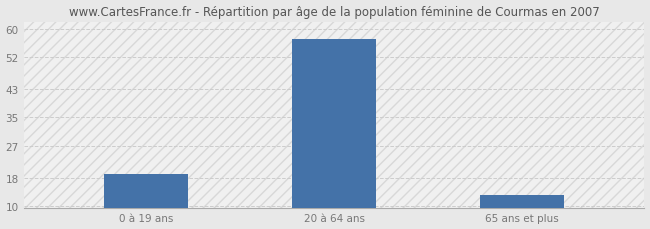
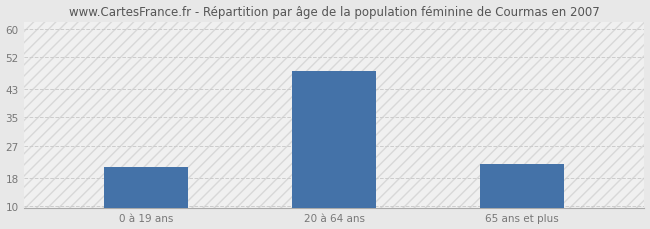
0 à 19 ans: 19 -> 21
20 à 64 ans: 57 -> 48
65 ans et plus: 13 -> 22
